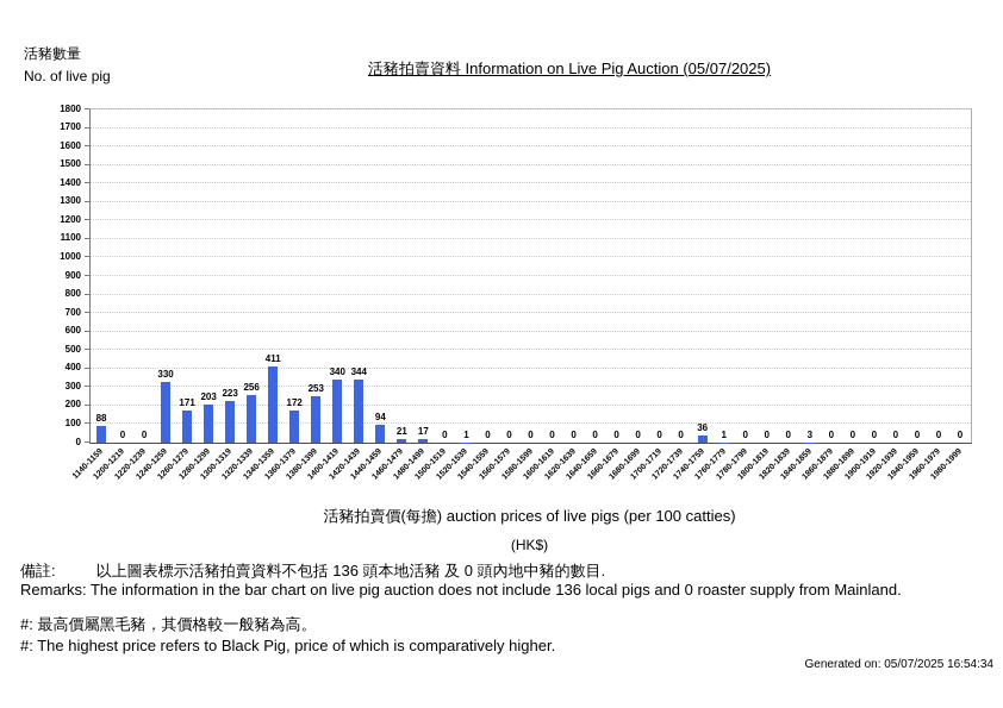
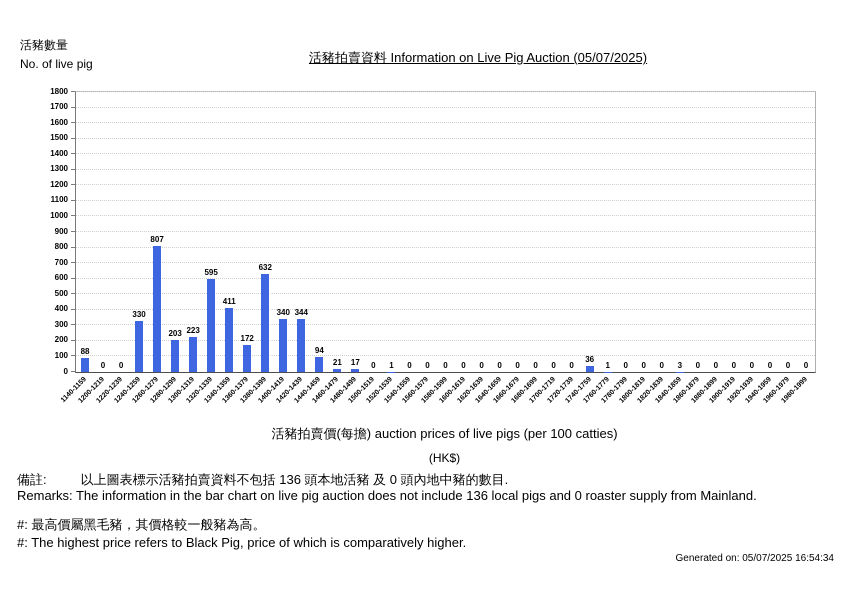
1260-1279: 171 -> 807
1320-1339: 256 -> 595
1380-1399: 253 -> 632
